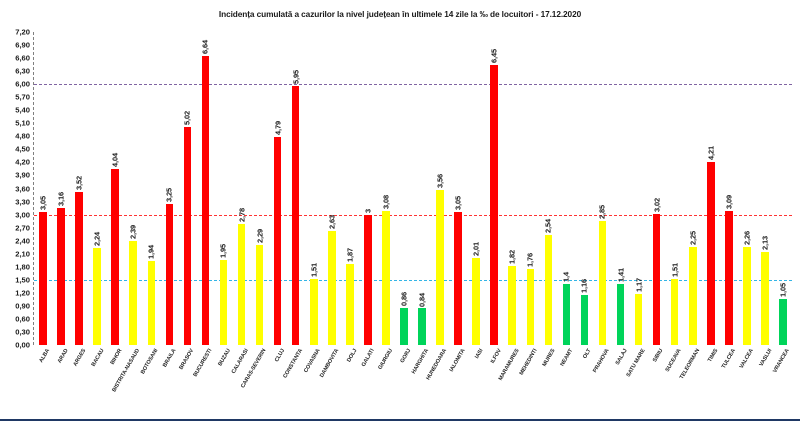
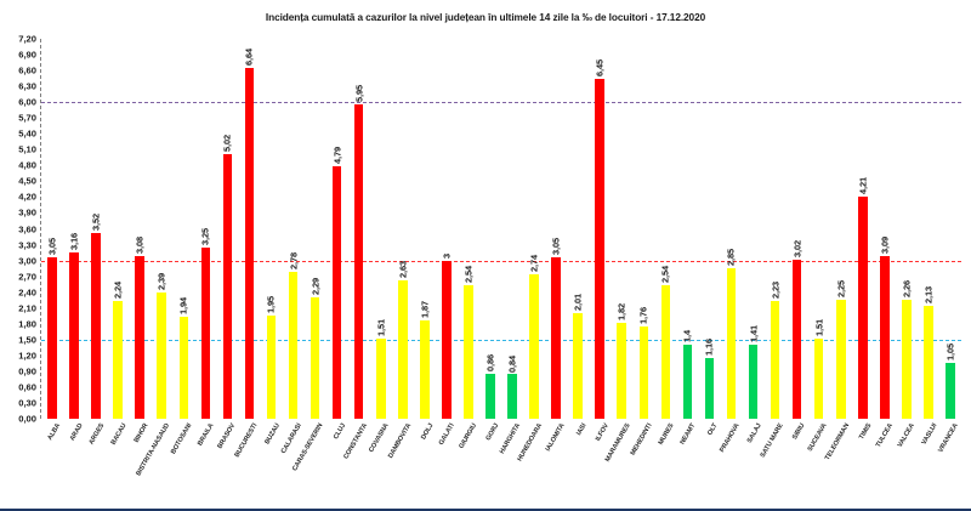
BIHOR: 4,04 -> 3,08
GIURGIU: 3,08 -> 2,54
HUNEDOARA: 3,56 -> 2,74
SATU MARE: 1,17 -> 2,23
